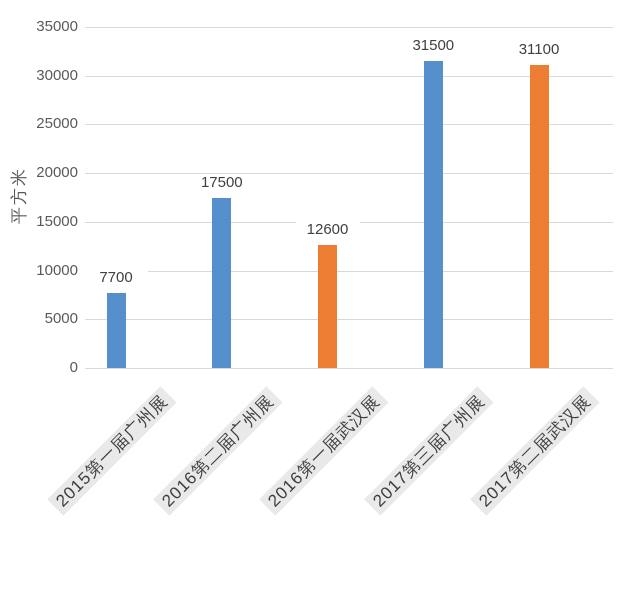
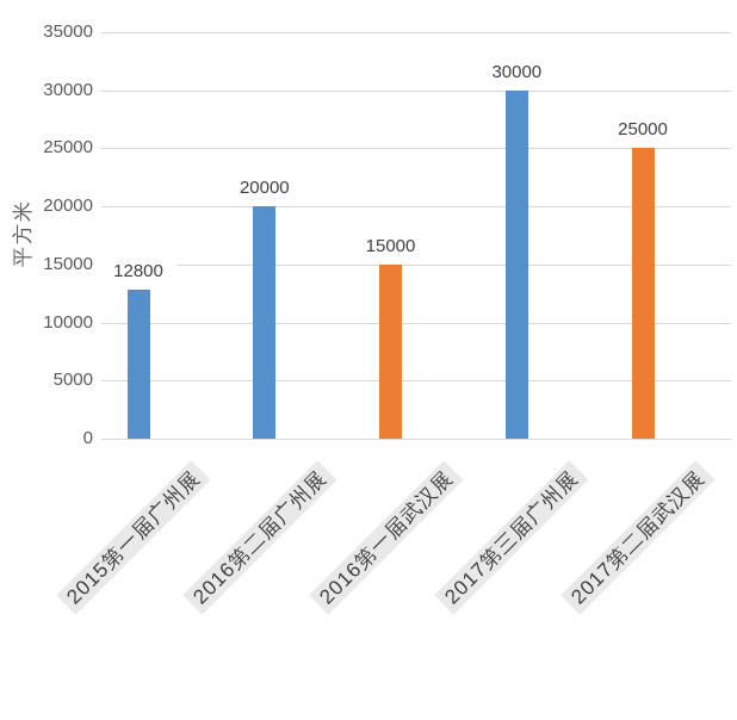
2015第一届广州展: 7700 -> 12800
2016第二届广州展: 17500 -> 20000
2016第一届武汉展: 12600 -> 15000
2017第三届广州展: 31500 -> 30000
2017第二届武汉展: 31100 -> 25000
